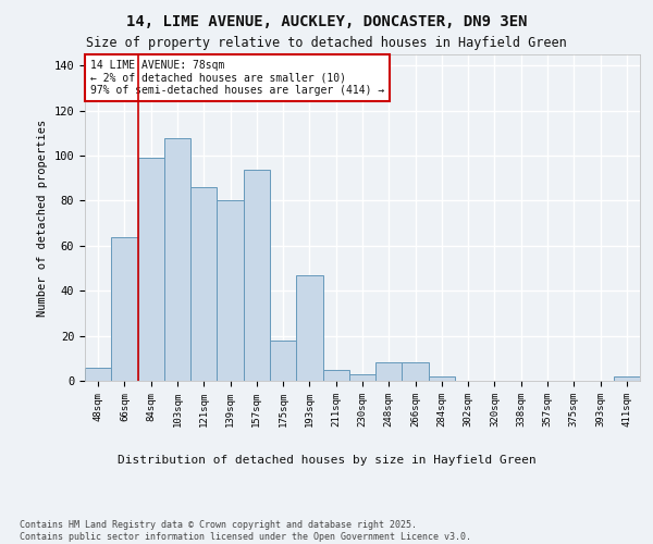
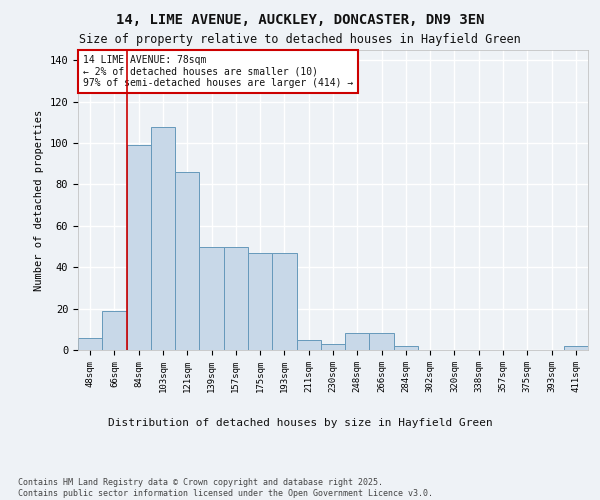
66sqm: 64 -> 19
139sqm: 80 -> 50
157sqm: 94 -> 50
175sqm: 18 -> 47
